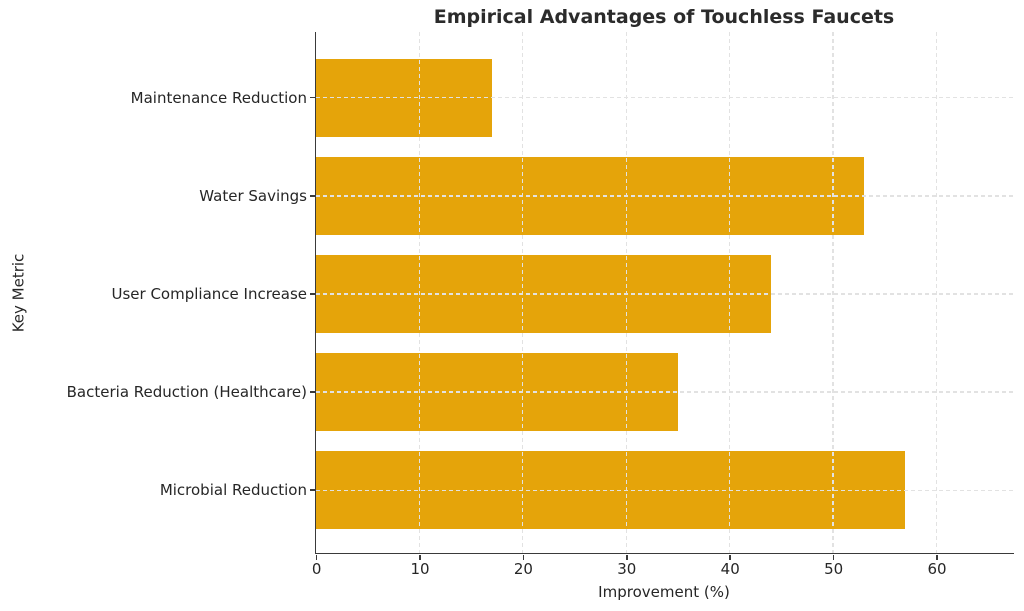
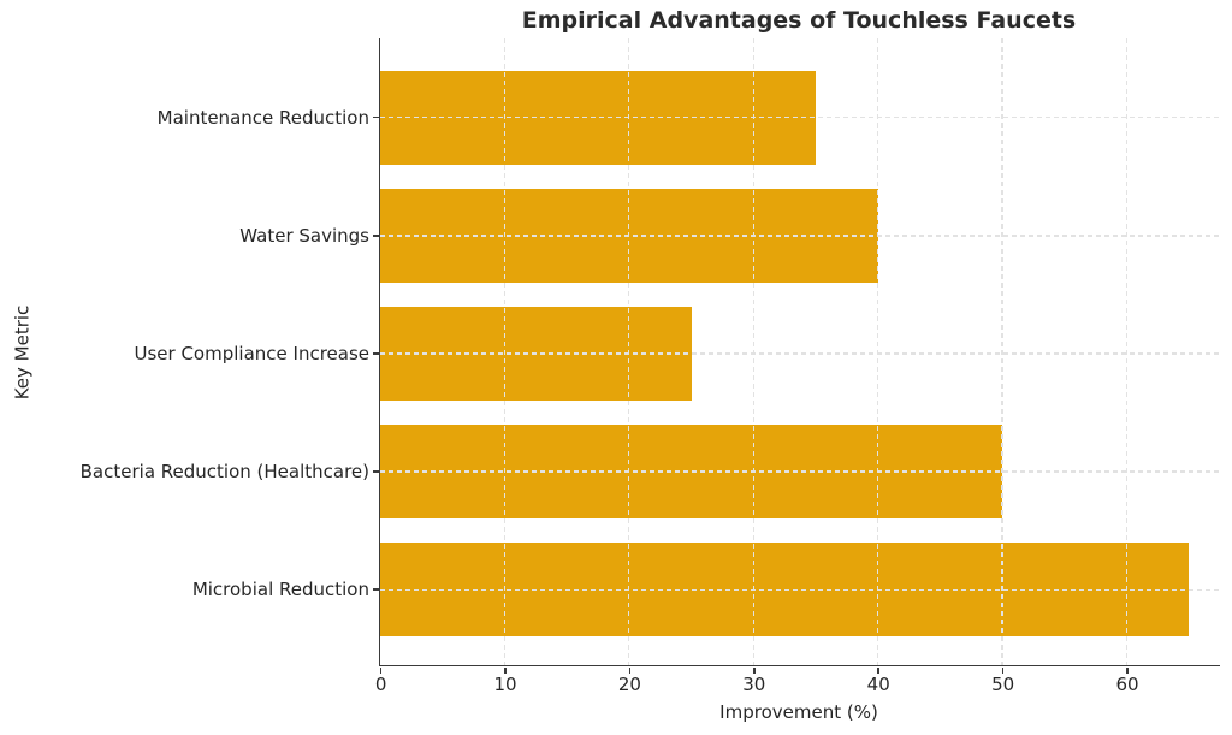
Maintenance Reduction: 17 -> 35
Water Savings: 53 -> 40
User Compliance Increase: 44 -> 25
Bacteria Reduction (Healthcare): 35 -> 50
Microbial Reduction: 57 -> 65
